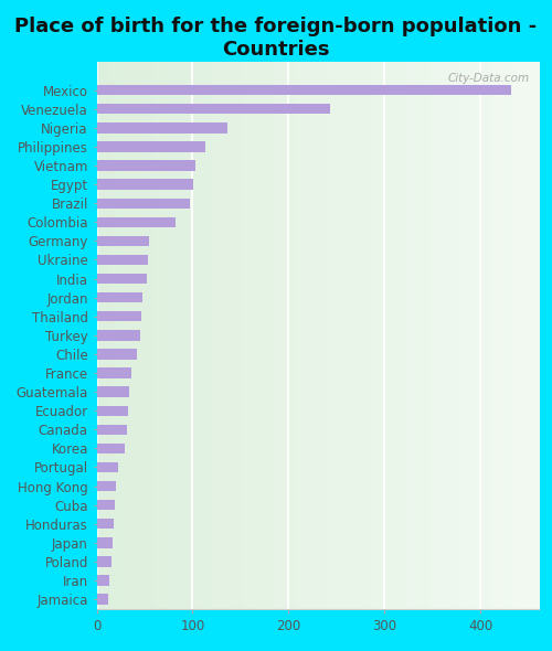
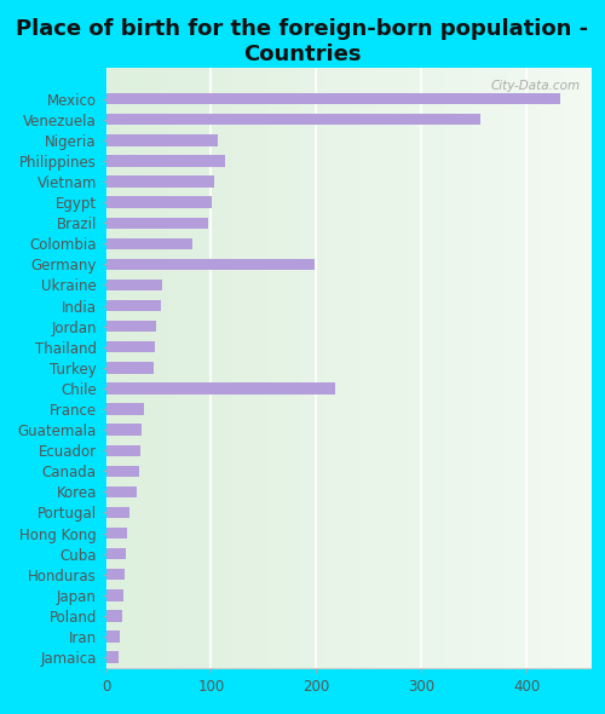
Venezuela: 243 -> 356
Nigeria: 136 -> 106
Germany: 55 -> 198
Chile: 42 -> 218
